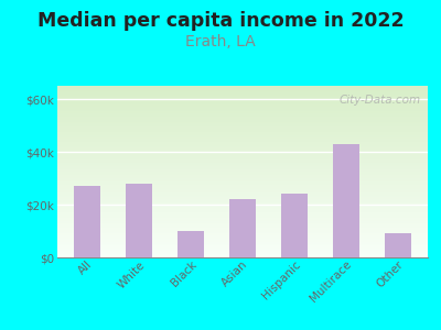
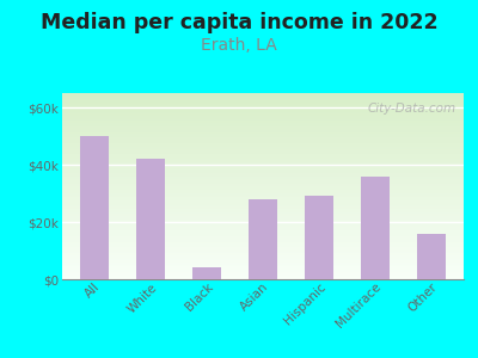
All: $27k -> $50k
White: $28k -> $42k
Black: $10k -> $4k
Asian: $22k -> $28k
Hispanic: $24k -> $29k
Multirace: $43k -> $36k
Other: $9k -> $16k
